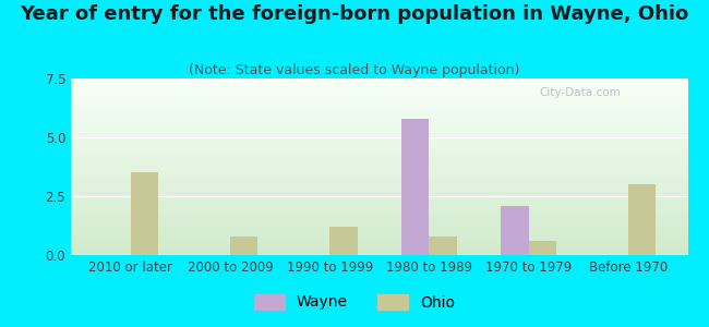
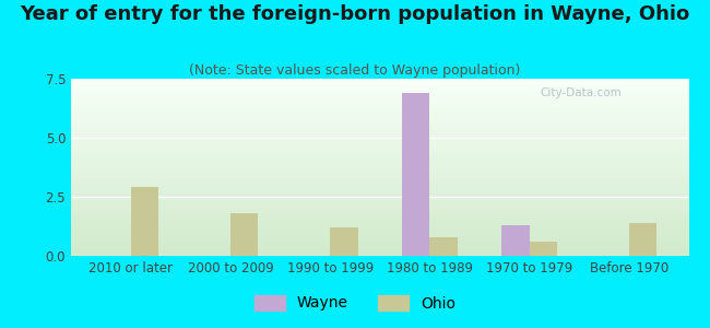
Ohio/2010 or later: 3.5 -> 2.9
Ohio/2000 to 2009: 0.8 -> 1.8
Wayne/1980 to 1989: 5.8 -> 6.9
Wayne/1970 to 1979: 2.1 -> 1.3
Ohio/Before 1970: 3.0 -> 1.4
